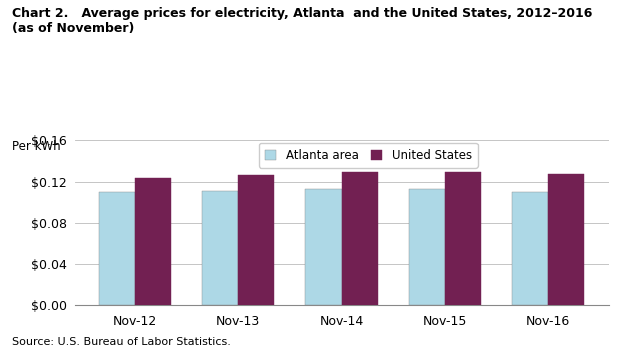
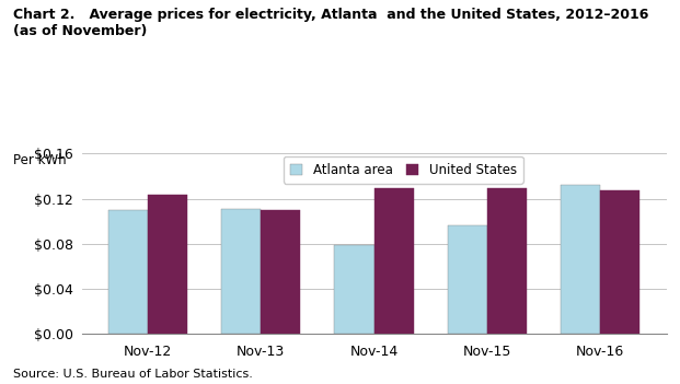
United States/Nov-13: $0.126 -> $0.110
Atlanta area/Nov-14: $0.113 -> $0.079
Atlanta area/Nov-15: $0.113 -> $0.096
Atlanta area/Nov-16: $0.110 -> $0.132
